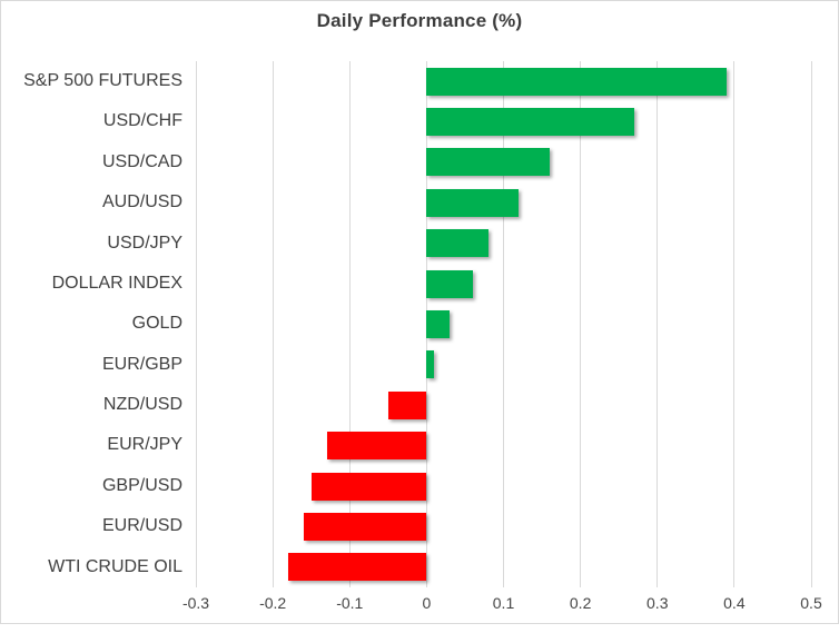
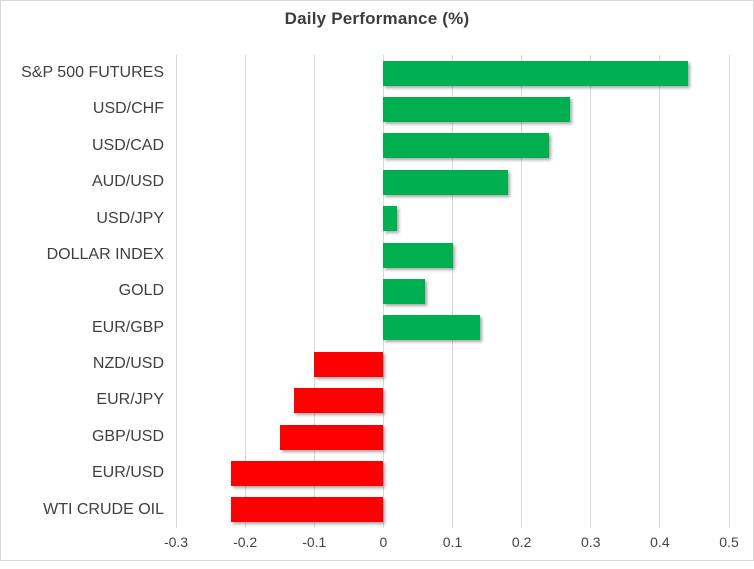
S&P 500 FUTURES: 0.39 -> 0.44
USD/CAD: 0.16 -> 0.24
AUD/USD: 0.12 -> 0.18
USD/JPY: 0.08 -> 0.02
DOLLAR INDEX: 0.06 -> 0.10
GOLD: 0.03 -> 0.06
EUR/GBP: 0.01 -> 0.14
NZD/USD: -0.05 -> -0.10
EUR/USD: -0.16 -> -0.22
WTI CRUDE OIL: -0.18 -> -0.22
